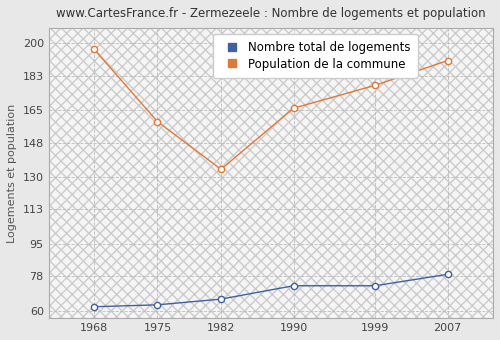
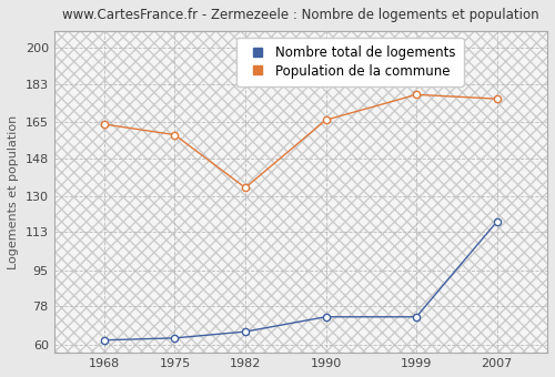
Population de la commune/1968: 197 -> 164
Nombre total de logements/2007: 79 -> 118
Population de la commune/2007: 191 -> 176
